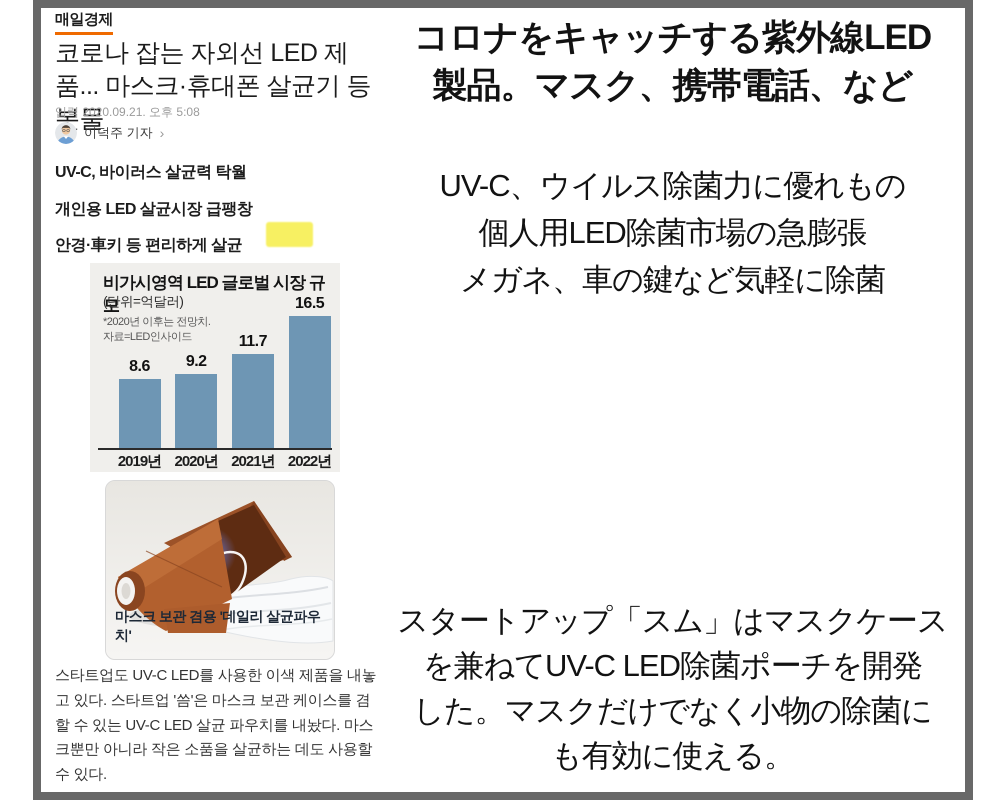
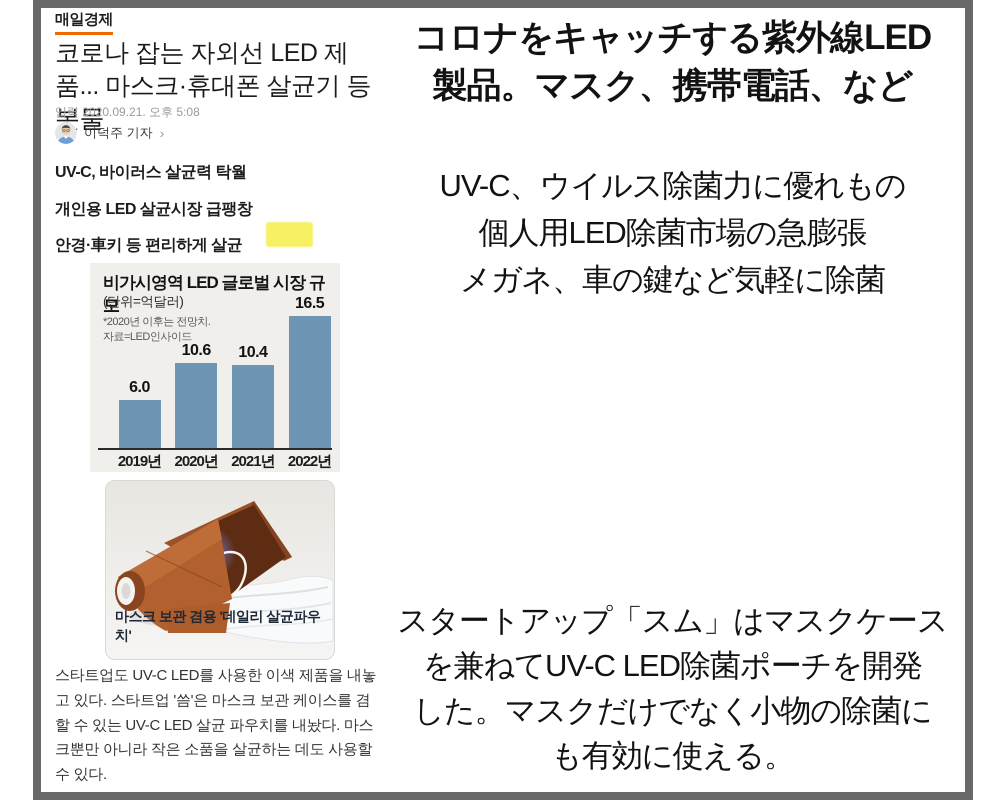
2019년: 8.6 -> 6.0
2020년: 9.2 -> 10.6
2021년: 11.7 -> 10.4
